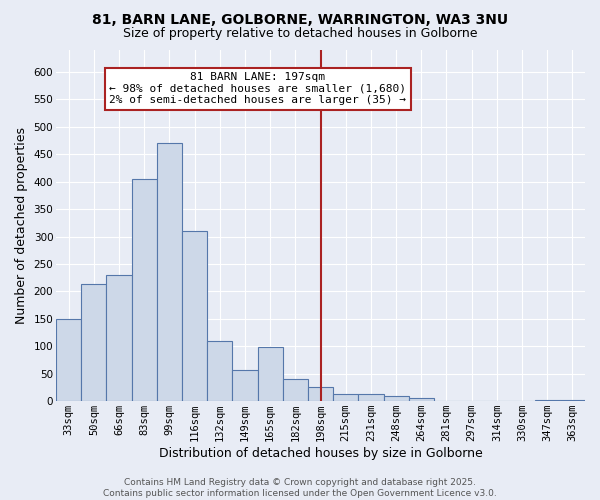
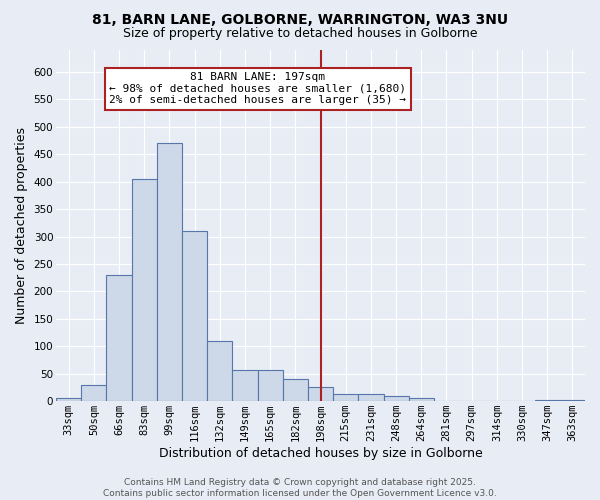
33sqm: 150 -> 5
50sqm: 214 -> 30
165sqm: 98 -> 57
